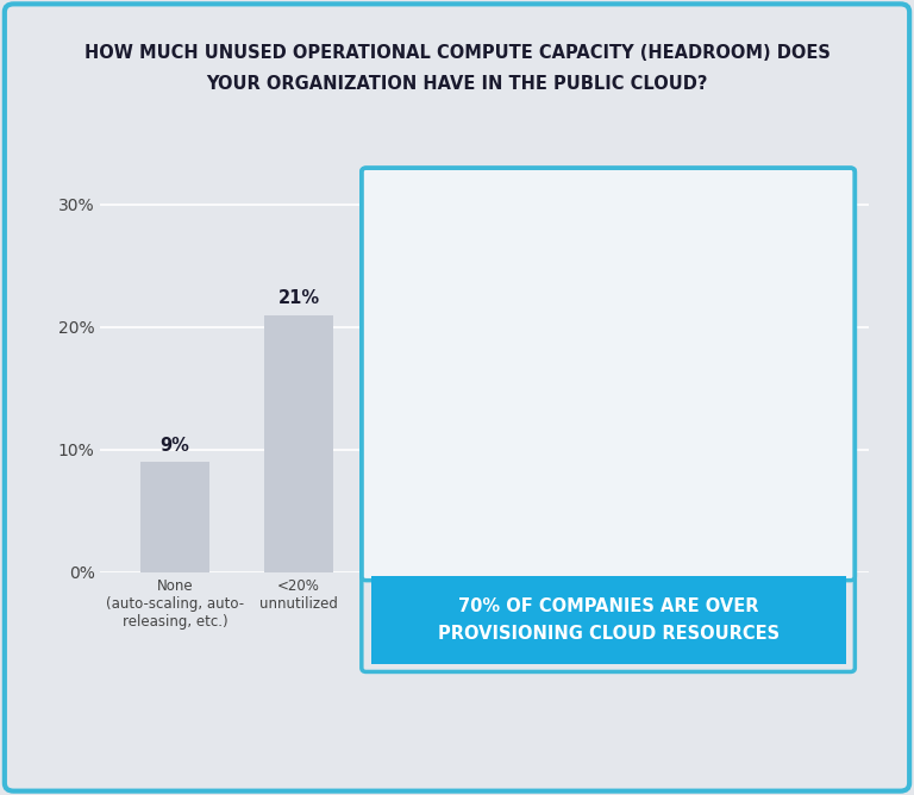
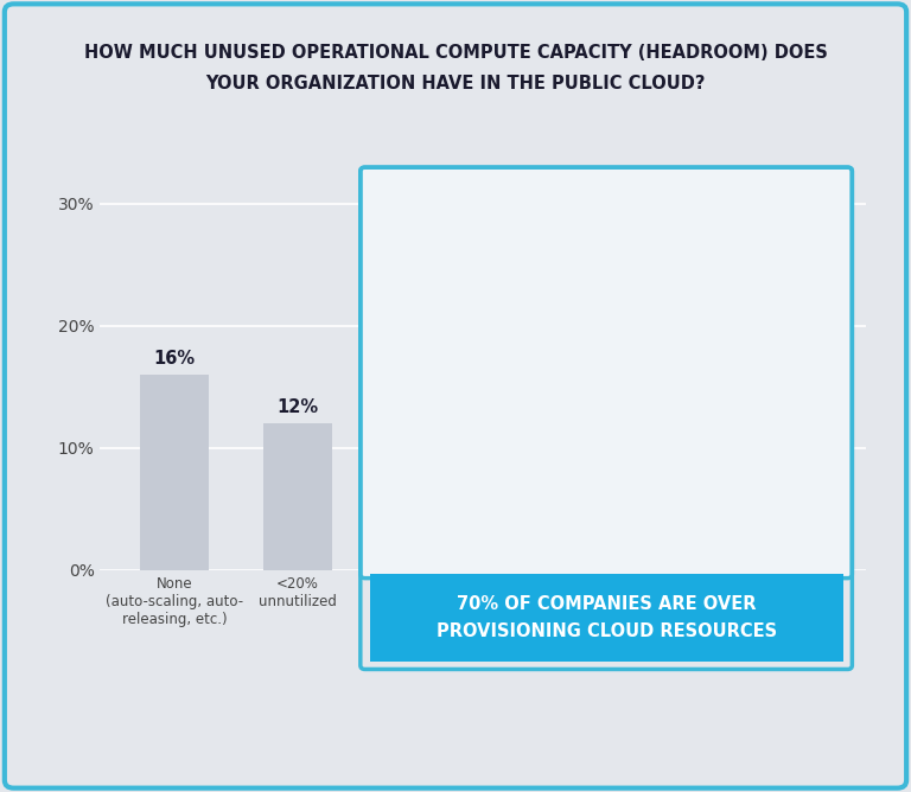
None (auto-scaling, auto- releasing, etc.): 9% -> 16%
<20% unnutilized: 21% -> 12%
